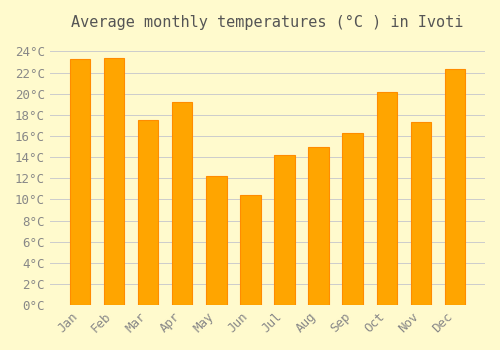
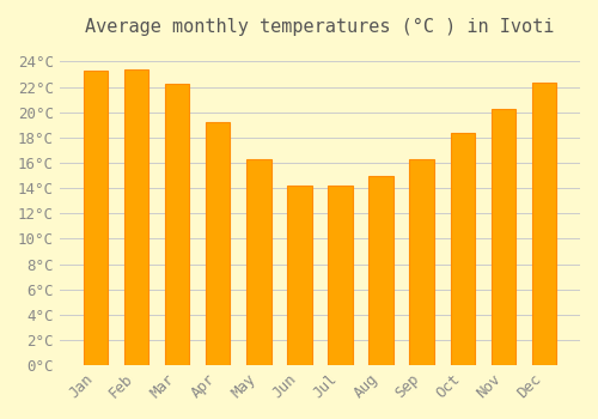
Mar: 17.5°C -> 22.2°C
May: 12.2°C -> 16.3°C
Jun: 10.4°C -> 14.2°C
Oct: 20.2°C -> 18.4°C
Nov: 17.3°C -> 20.3°C
